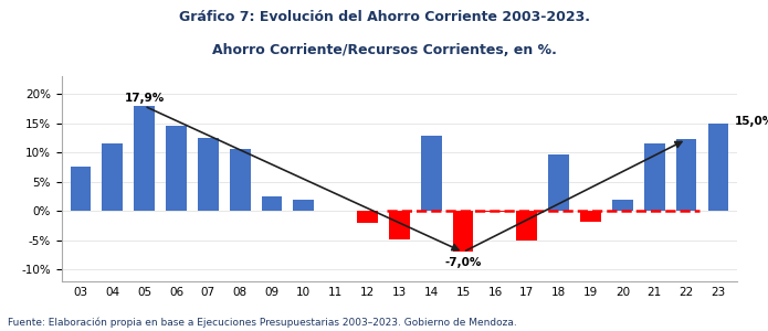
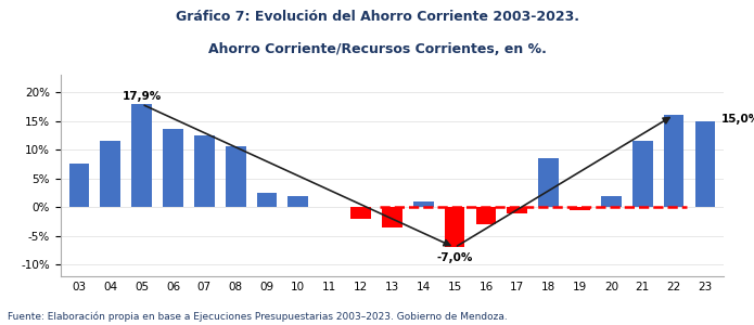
06: 14.6% -> 13.5%
13: -4.8% -> -3.5%
14: 12.8% -> 1.0%
16: -0.2% -> -3.0%
17: -5.0% -> -1.0%
18: 9.6% -> 8.5%
19: -1.8% -> -0.5%
22: 12.2% -> 16.0%
